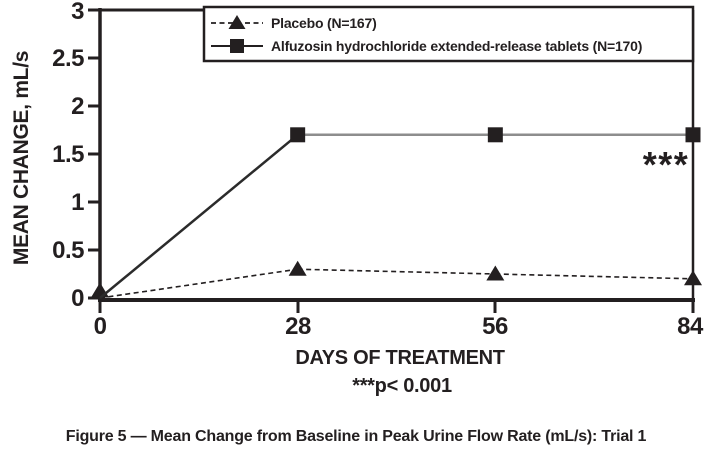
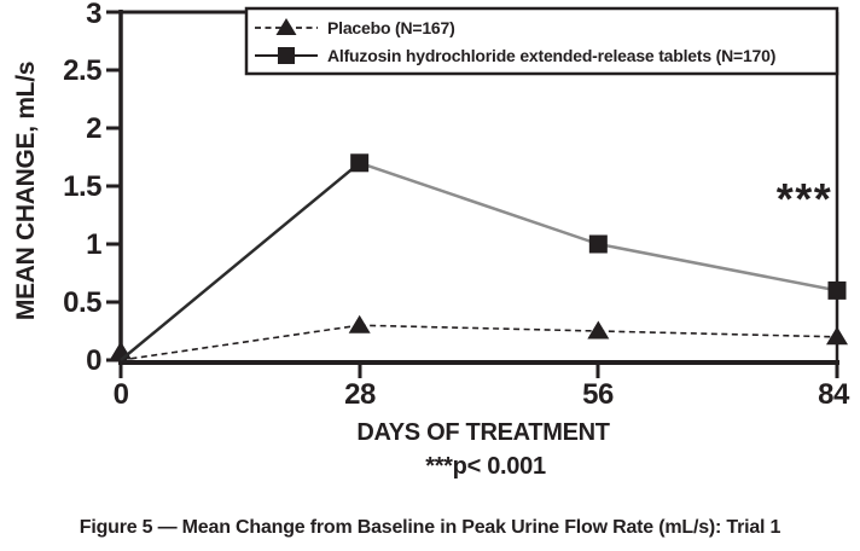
Alfuzosin hydrochloride extended-release tablets (N=170)/56: 1.7 -> 1.0
Alfuzosin hydrochloride extended-release tablets (N=170)/84: 1.7 -> 0.6
